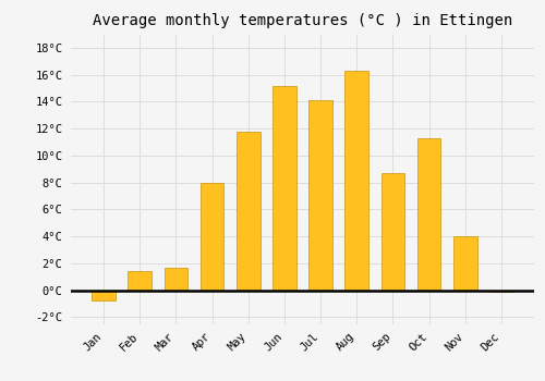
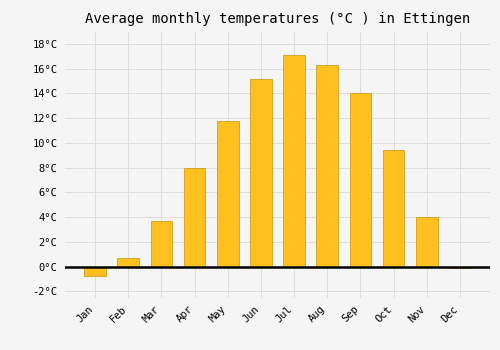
Feb: 1.4°C -> 0.7°C
Mar: 1.7°C -> 3.7°C
Jul: 14.1°C -> 17.1°C
Sep: 8.7°C -> 14.0°C
Oct: 11.3°C -> 9.4°C
